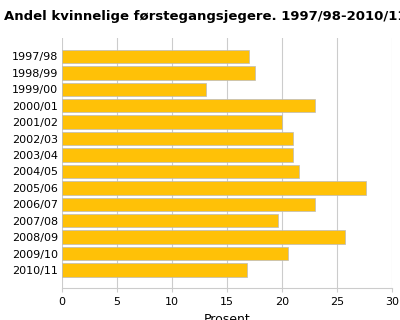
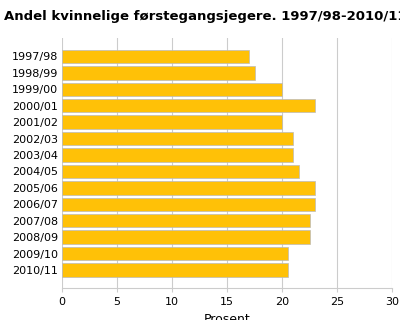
1999/00: 13.1 -> 20.0
2005/06: 27.6 -> 23.0
2007/08: 19.6 -> 22.5
2008/09: 25.7 -> 22.5
2010/11: 16.8 -> 20.5
